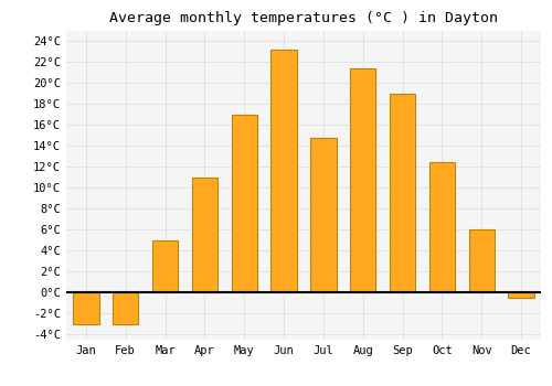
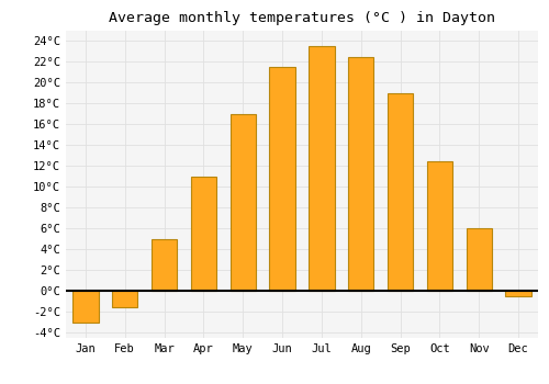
Feb: -3.0°C -> -1.5°C
Jun: 23.2°C -> 21.5°C
Jul: 14.8°C -> 23.5°C
Aug: 21.4°C -> 22.5°C
